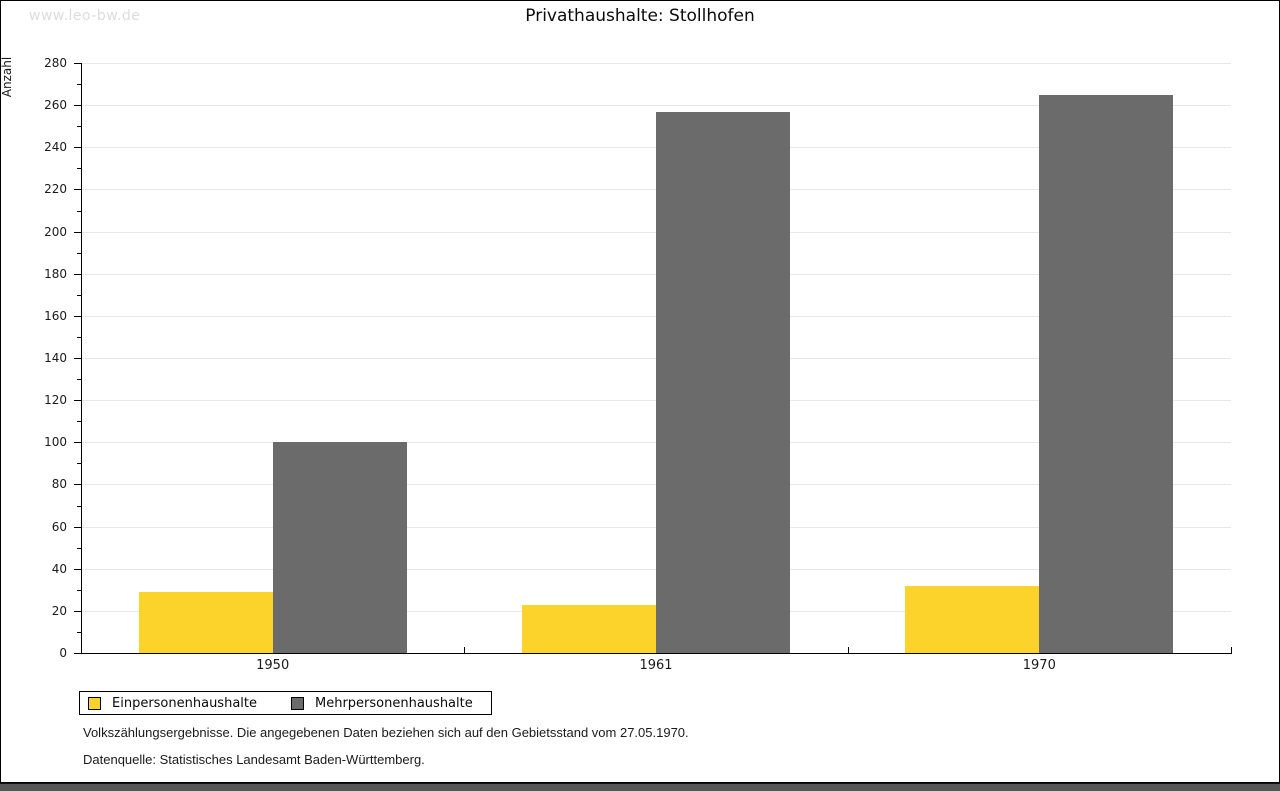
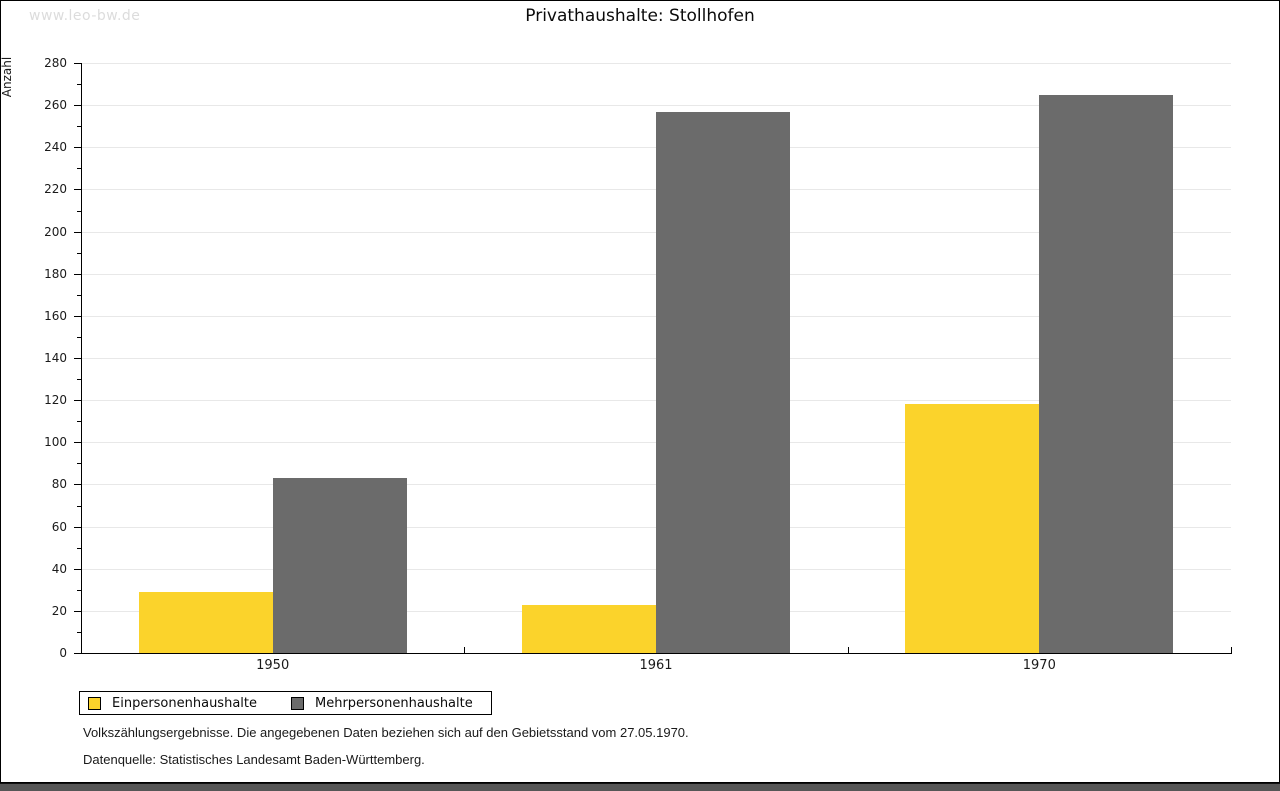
Mehrpersonenhaushalte/1950: 100 -> 83
Einpersonenhaushalte/1970: 32 -> 118
